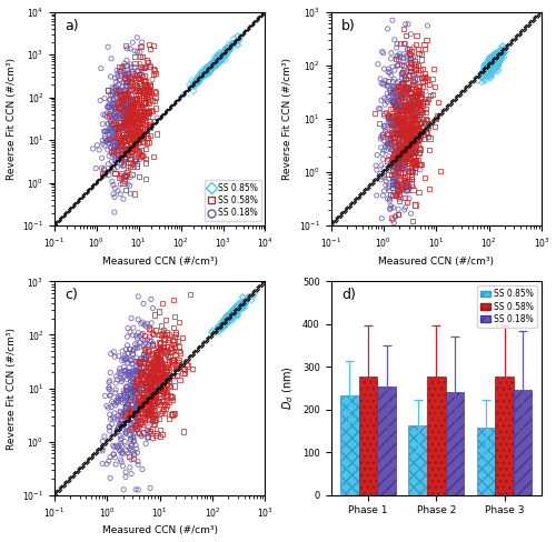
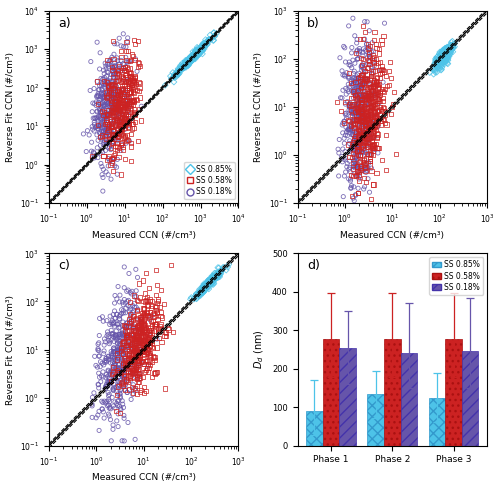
SS 0.85%/Phase 1: 232 -> 90
SS 0.85%/Phase 2: 163 -> 135
SS 0.85%/Phase 3: 158 -> 125
